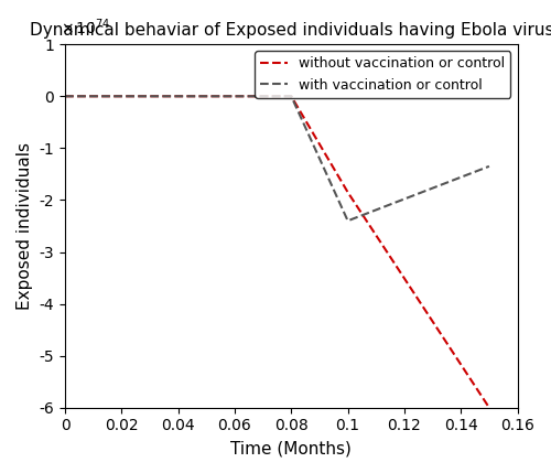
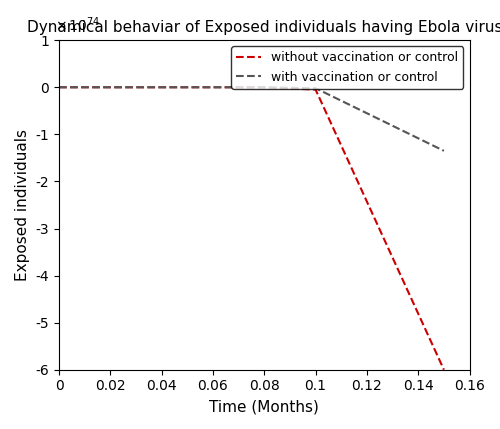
without vaccination or control/0.1: -1.85 -> -0.05
with vaccination or control/0.1: -2.40 -> -0.02
